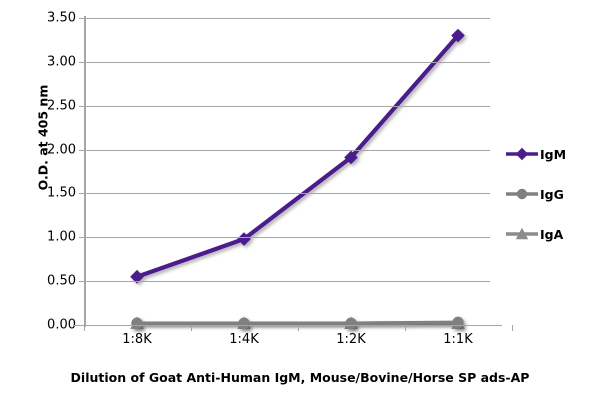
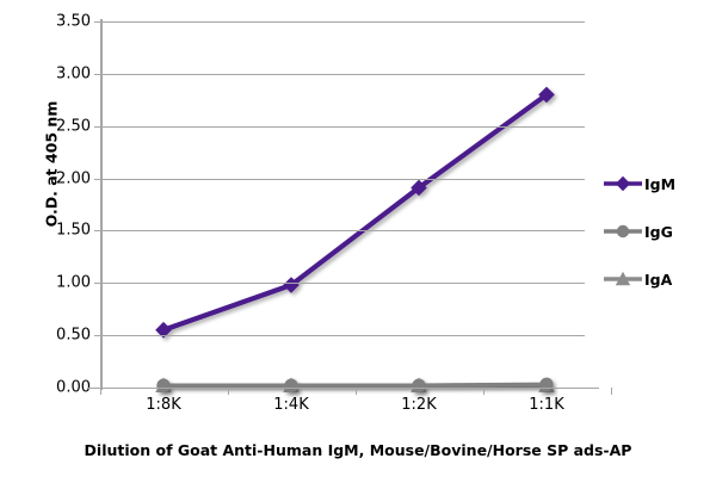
IgM/1:1K: 3.3 -> 2.8
